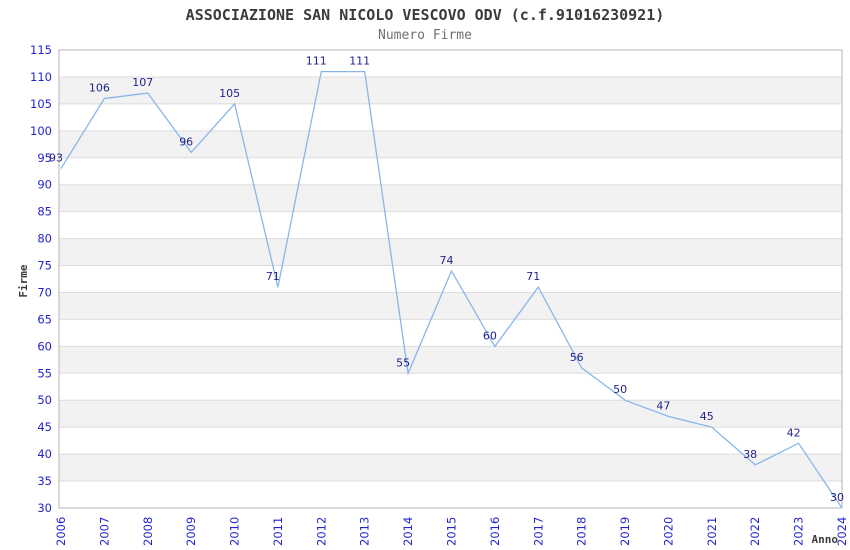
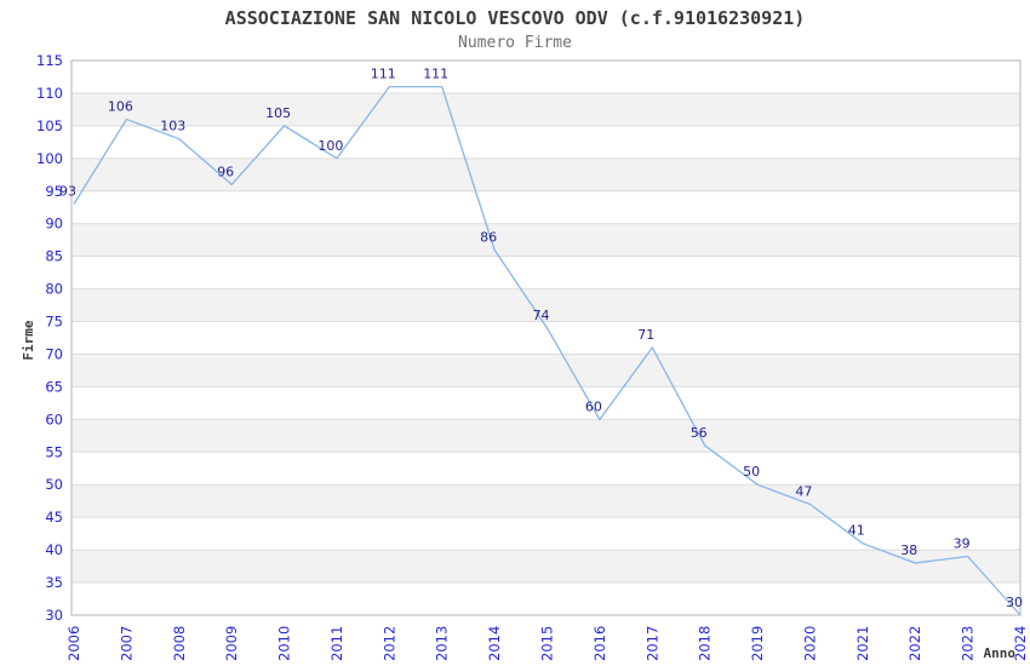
2008: 107 -> 103
2011: 71 -> 100
2014: 55 -> 86
2021: 45 -> 41
2023: 42 -> 39
